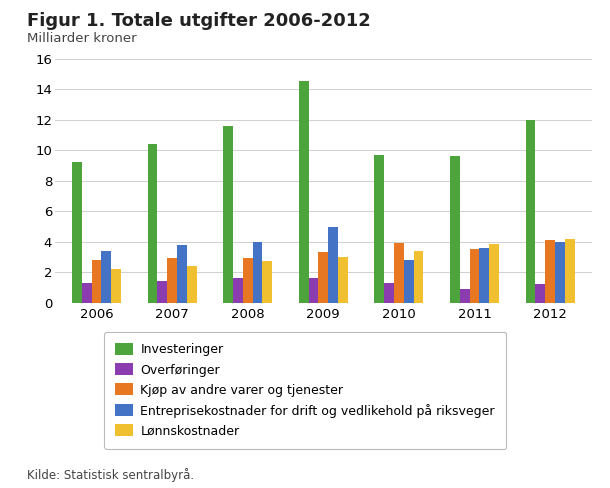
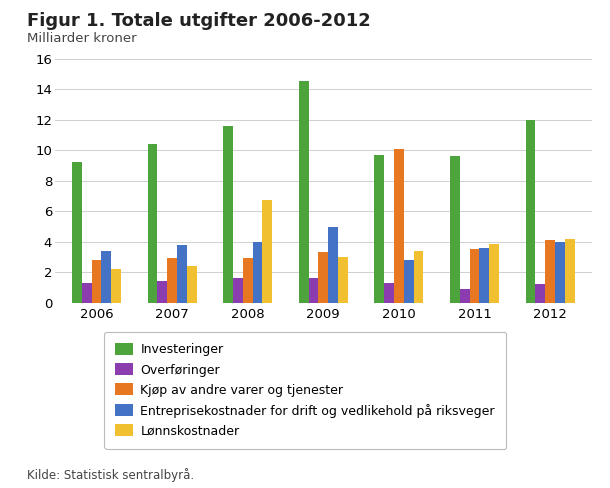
Lønnskostnader/2008: 2.7 -> 6.7
Kjøp av andre varer og tjenester/2010: 3.9 -> 10.1
